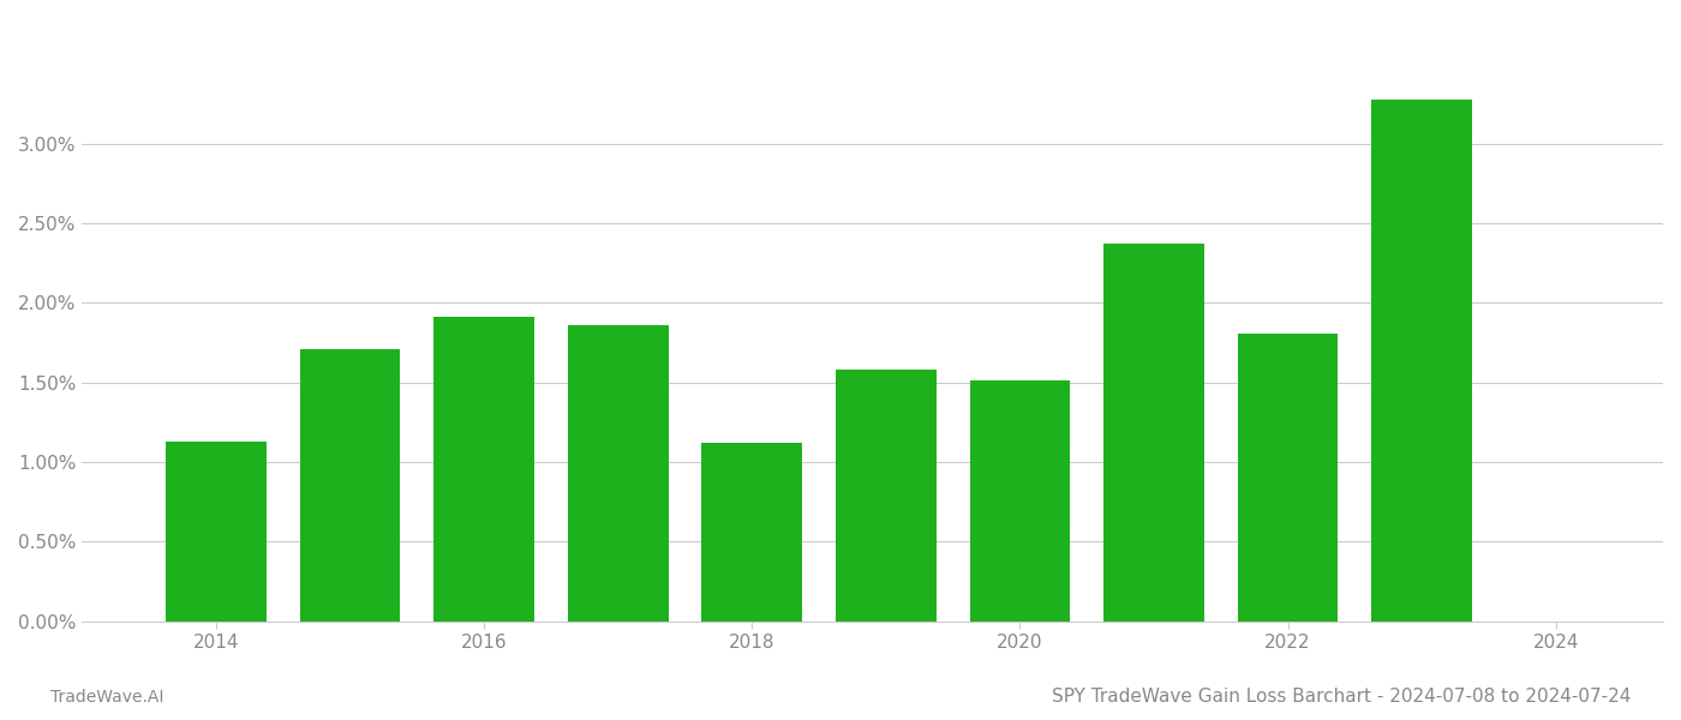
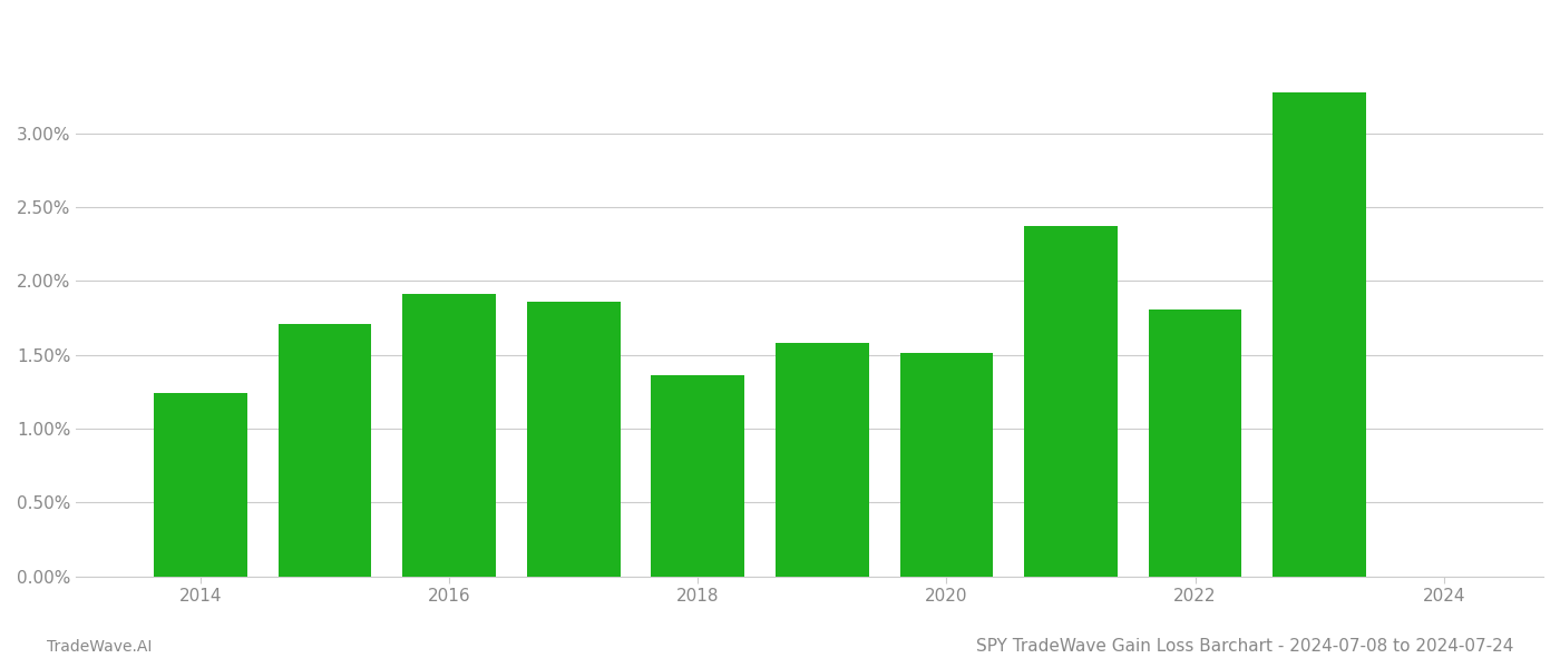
2014: 1.13% -> 1.24%
2018: 1.12% -> 1.36%
